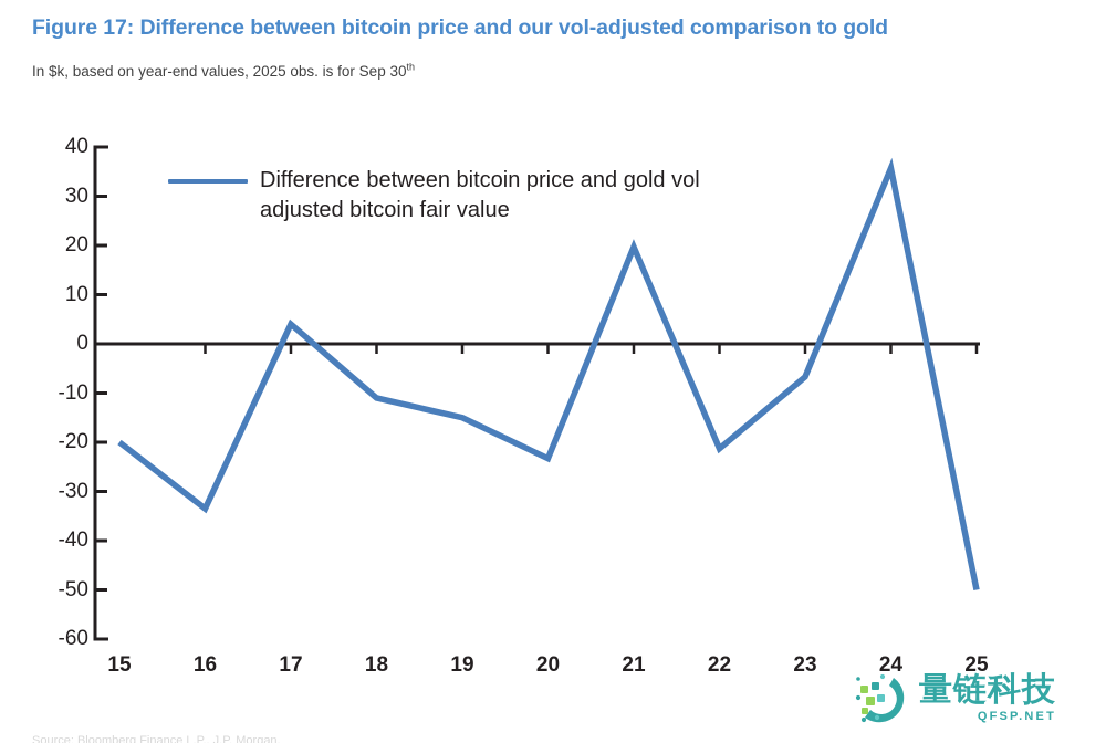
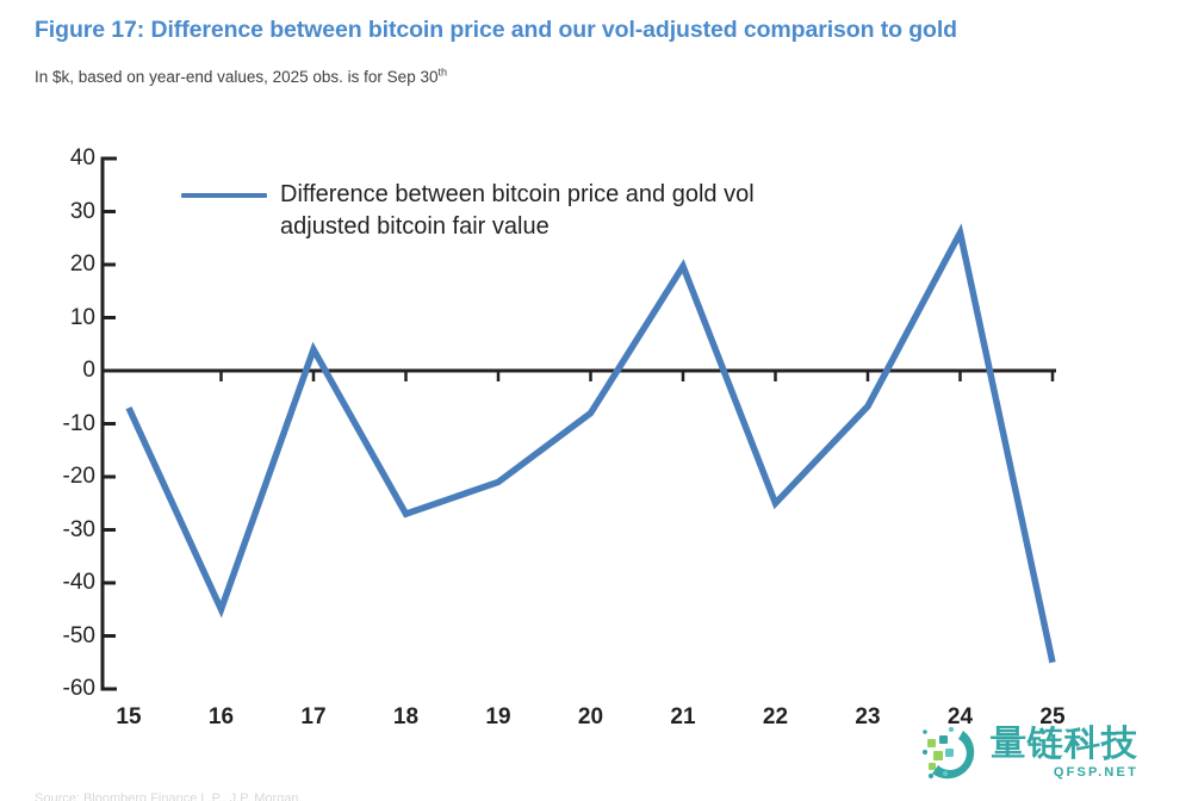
15: -20 -> -7
16: -34 -> -45
18: -11 -> -27
19: -15 -> -21
20: -23 -> -8
22: -21 -> -25
24: 36 -> 26
25: -50 -> -55
